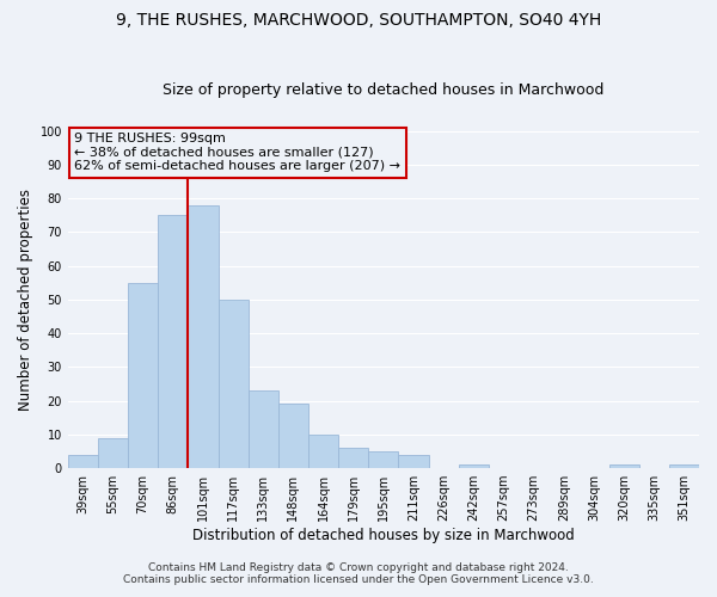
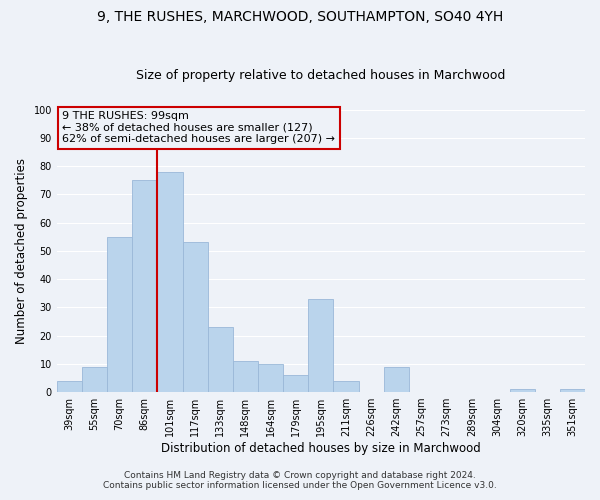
117sqm: 50 -> 53
148sqm: 19 -> 11
195sqm: 5 -> 33
242sqm: 1 -> 9
